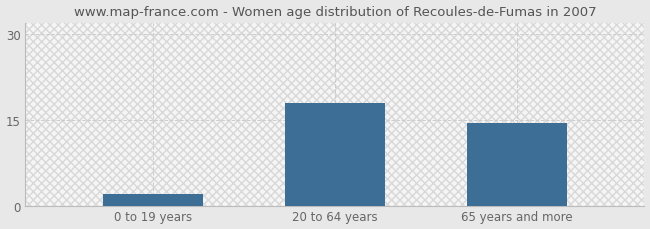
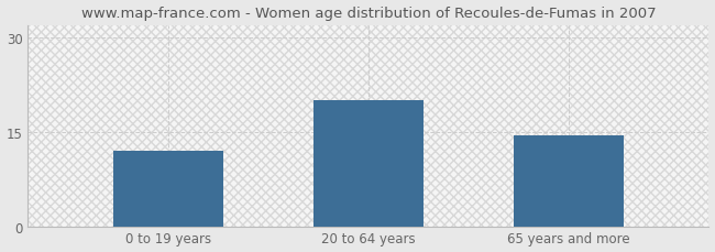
0 to 19 years: 2.0 -> 12.0
20 to 64 years: 18.0 -> 20.0
